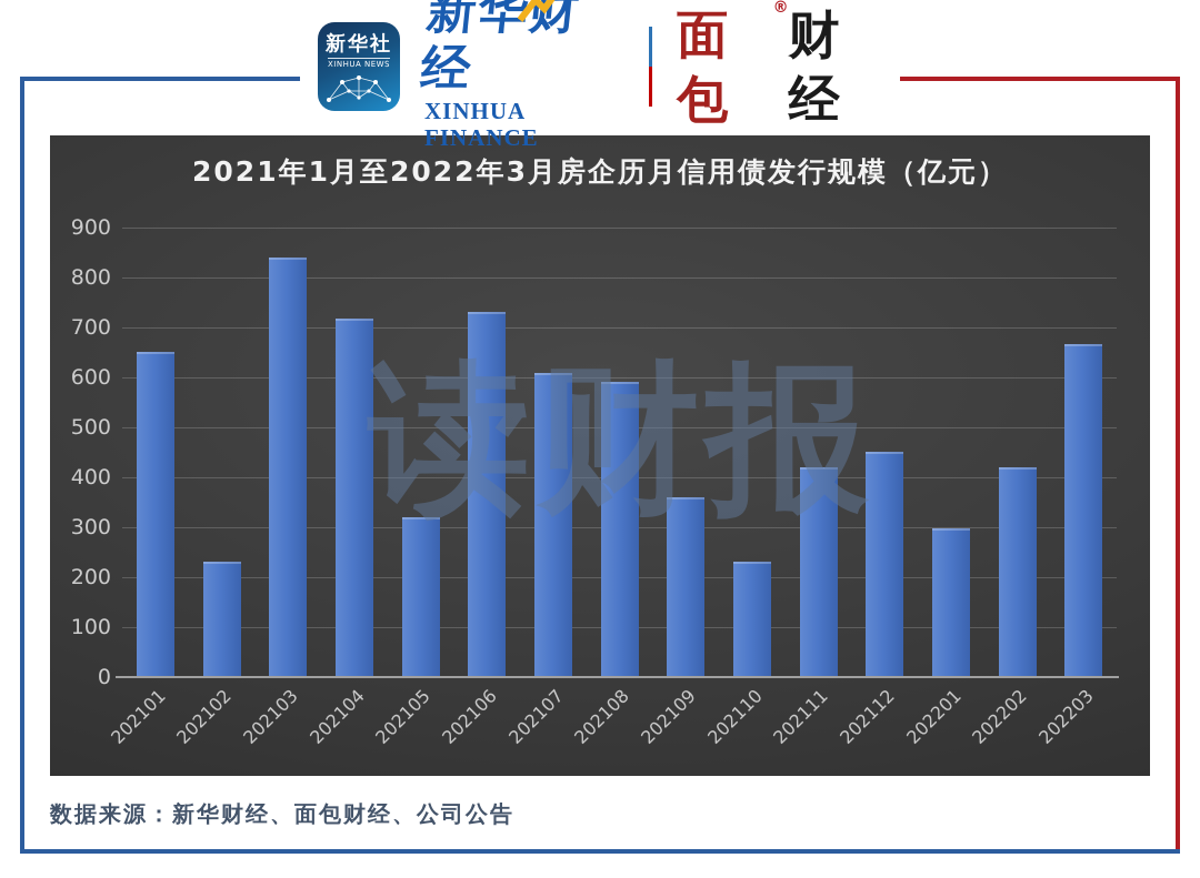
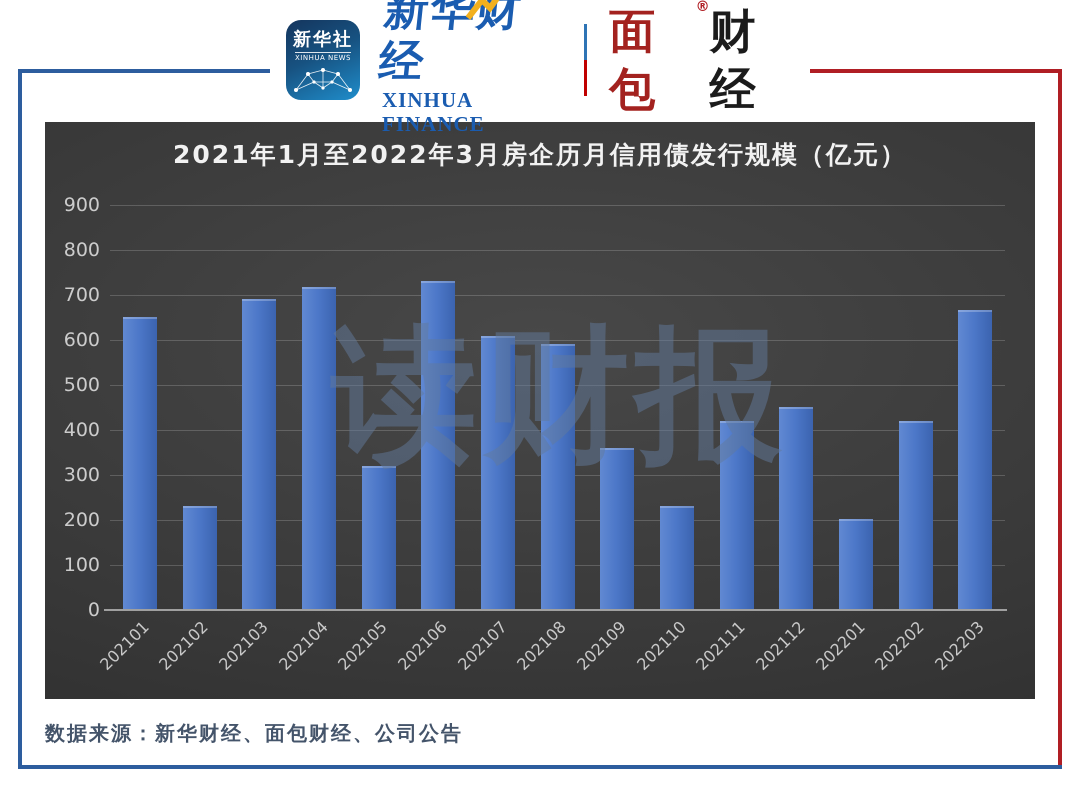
202103: 840 -> 690
202201: 300 -> 200
